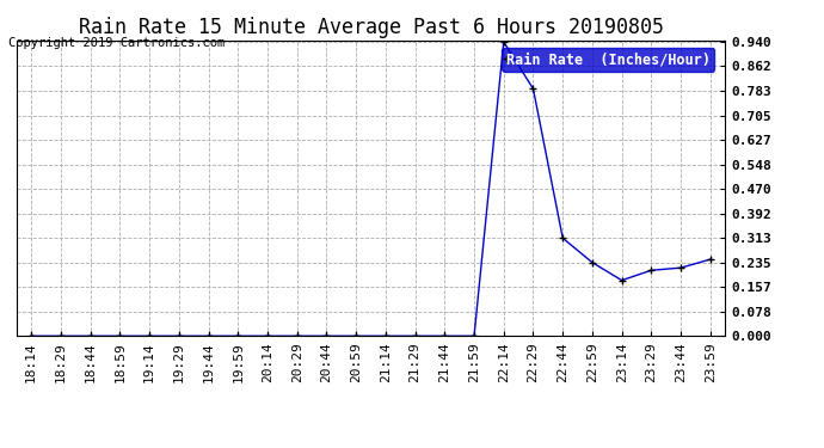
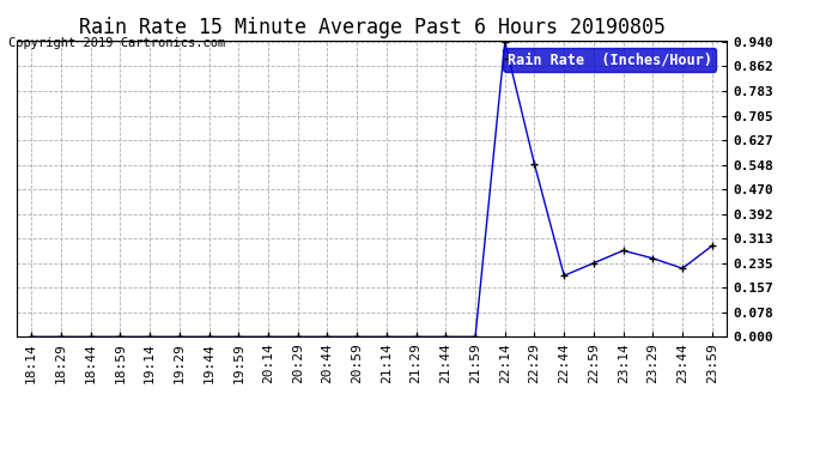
22:29: 0.790 -> 0.550
22:44: 0.313 -> 0.195
23:14: 0.178 -> 0.275
23:29: 0.210 -> 0.250
23:59: 0.245 -> 0.290
